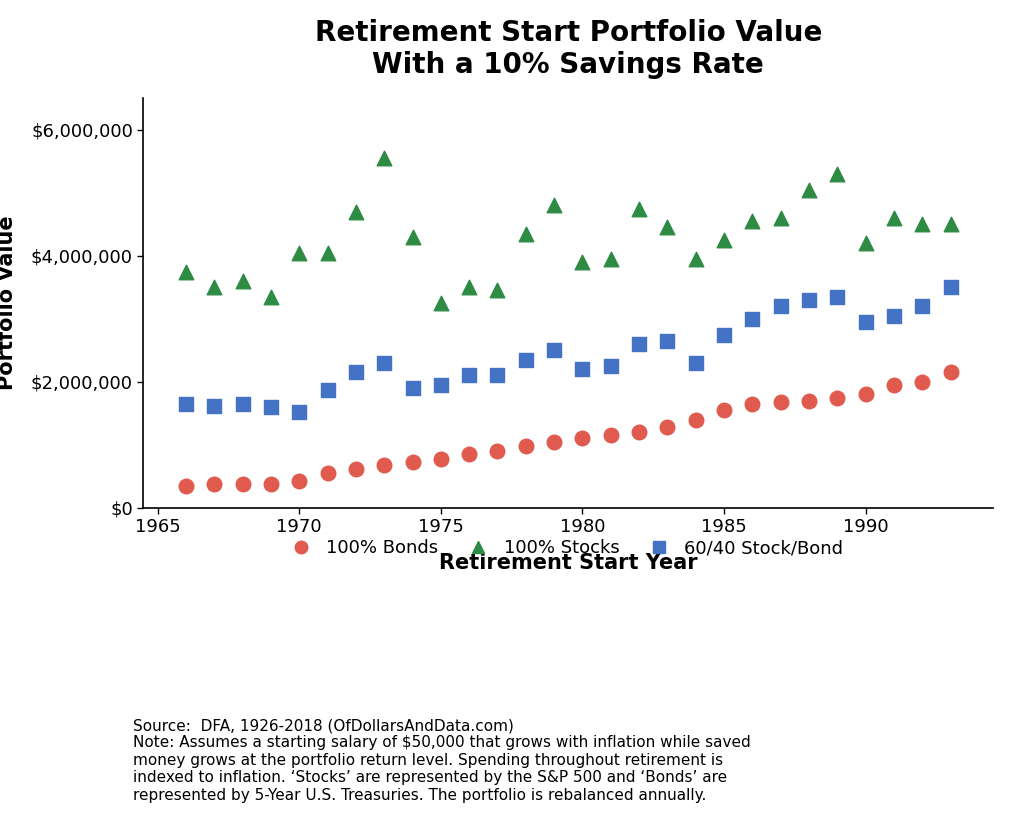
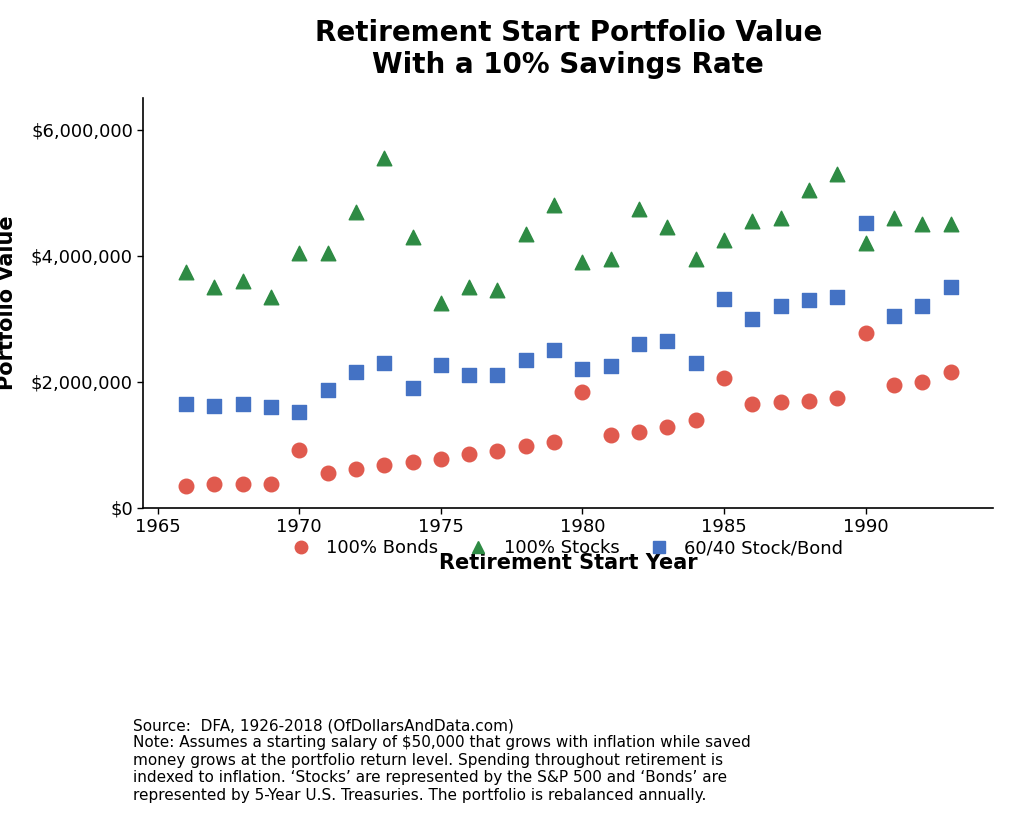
100% Bonds/1970: $430,000 -> $920,000
60/40 Stock/Bond/1975: $1,950,000 -> $2,260,000
100% Bonds/1980: $1,100,000 -> $1,840,000
100% Bonds/1985: $1,550,000 -> $2,060,000
60/40 Stock/Bond/1985: $2,750,000 -> $3,320,000
100% Bonds/1990: $1,800,000 -> $2,780,000
60/40 Stock/Bond/1990: $2,950,000 -> $4,520,000
